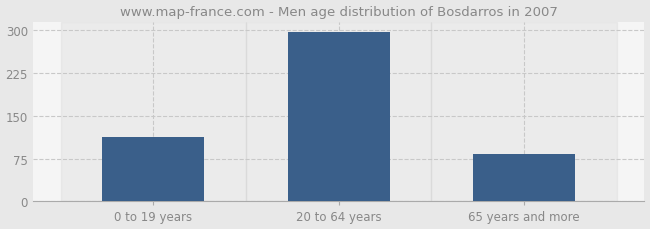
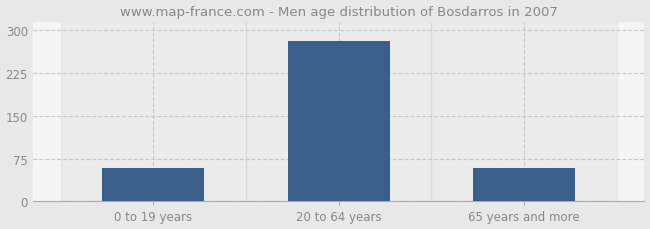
0 to 19 years: 113 -> 58
20 to 64 years: 297 -> 280
65 years and more: 83 -> 58
